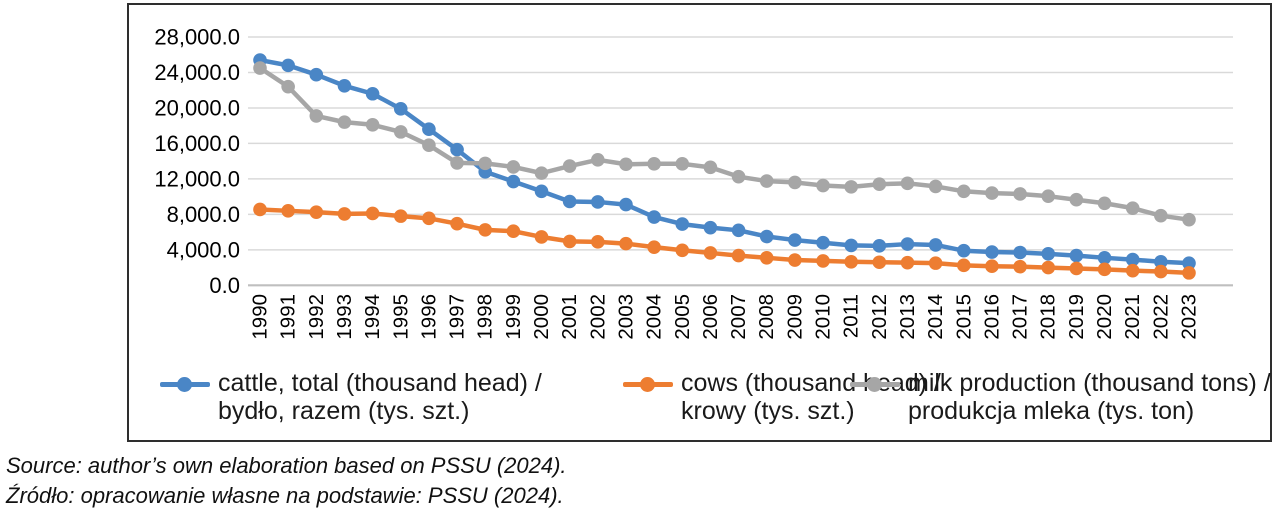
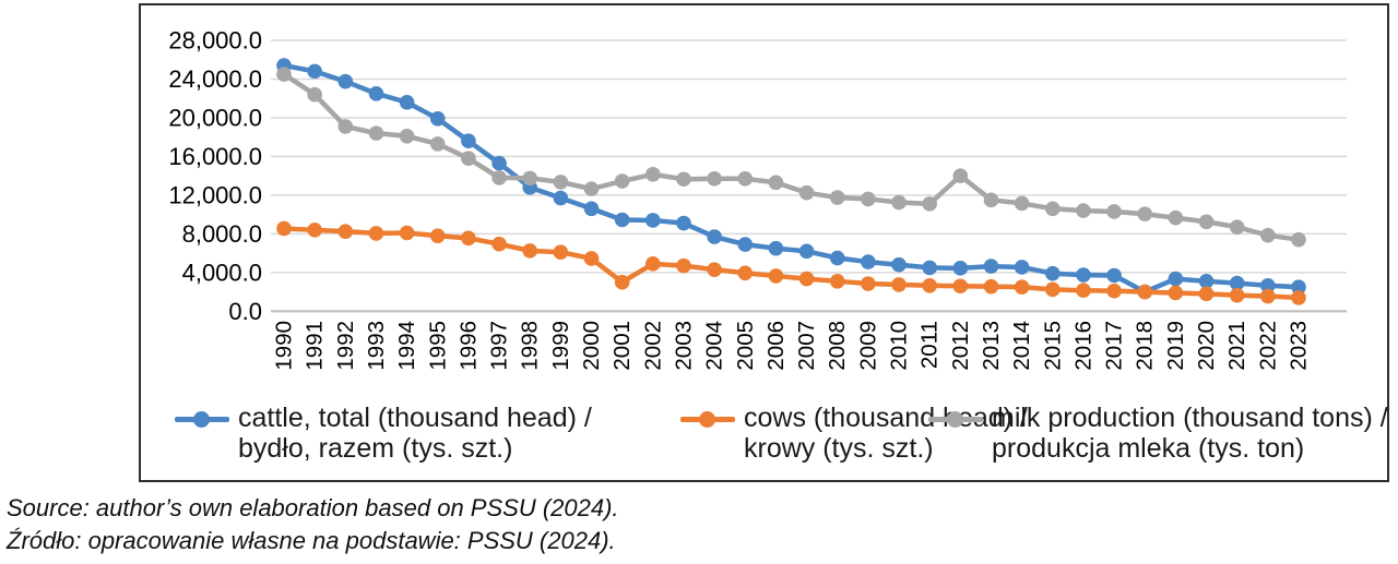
cows (thousand head) / krowy (tys. szt.)/2001: 5000 -> 3000
milk production (thousand tons) / produkcja mleka (tys. ton)/2012: 11000 -> 14000
cattle, total (thousand head) / bydło, razem (tys. szt.)/2018: 4000 -> 2000
